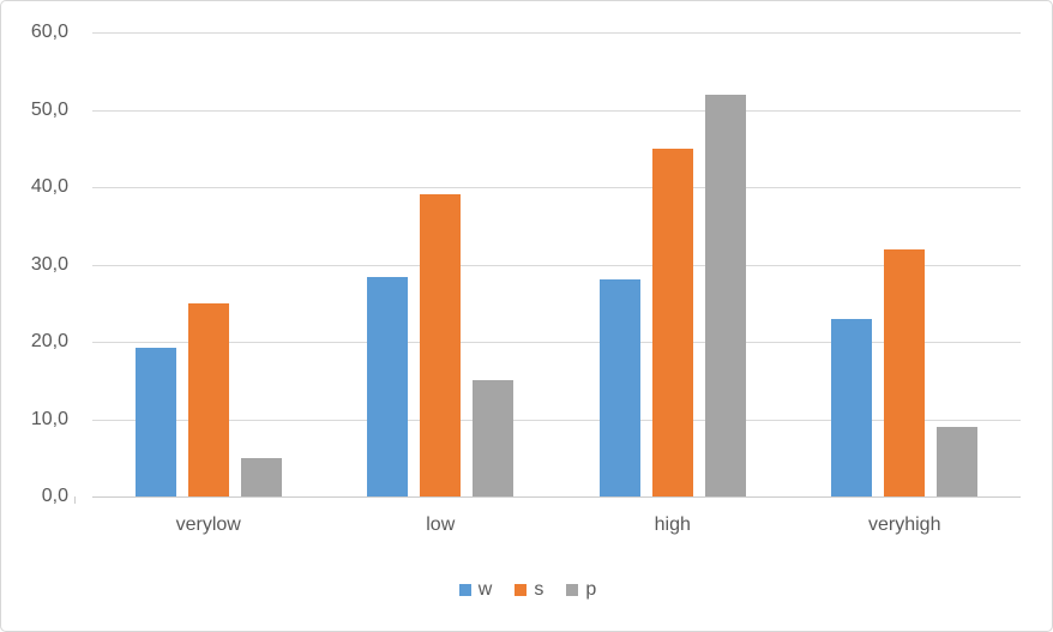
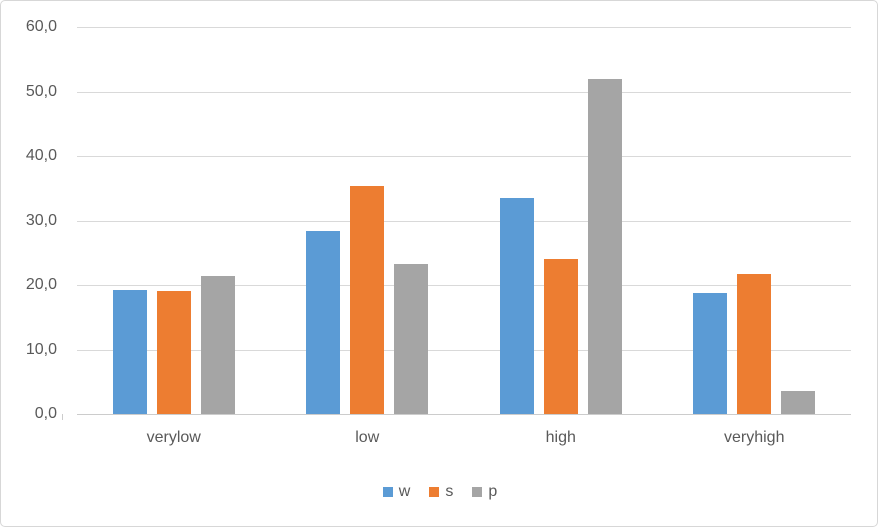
s/verylow: 25 -> 19
p/verylow: 5 -> 21
s/low: 39 -> 35
p/low: 15 -> 23
w/high: 28 -> 34
s/high: 45 -> 24
w/veryhigh: 23 -> 19
s/veryhigh: 32 -> 22
p/veryhigh: 9 -> 4
